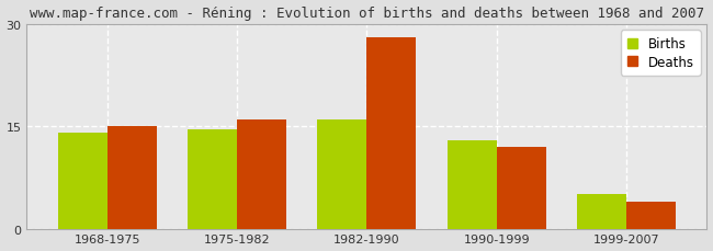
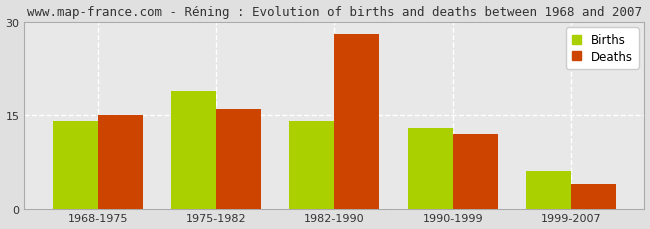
Births/1975-1982: 14.5 -> 18.8
Births/1982-1990: 16.0 -> 14.0
Births/1999-2007: 5.0 -> 6.0
